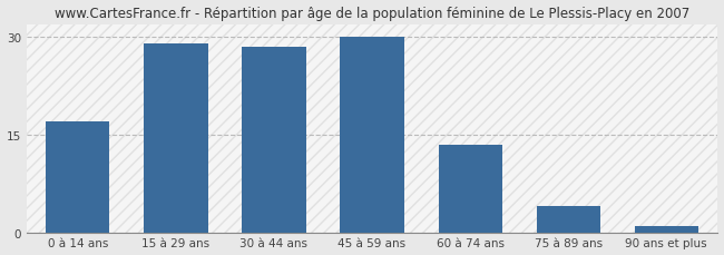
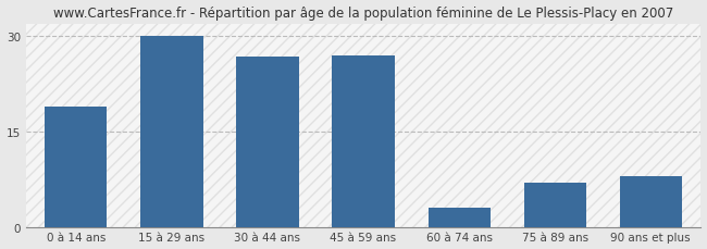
0 à 14 ans: 17.0 -> 19.0
15 à 29 ans: 29.0 -> 30.0
30 à 44 ans: 28.5 -> 26.8
45 à 59 ans: 30.0 -> 27.0
60 à 74 ans: 13.5 -> 3.0
75 à 89 ans: 4.0 -> 7.0
90 ans et plus: 1.0 -> 8.0
